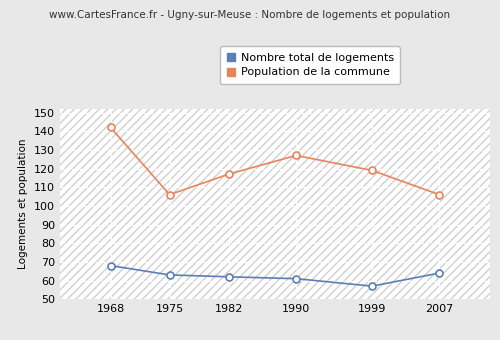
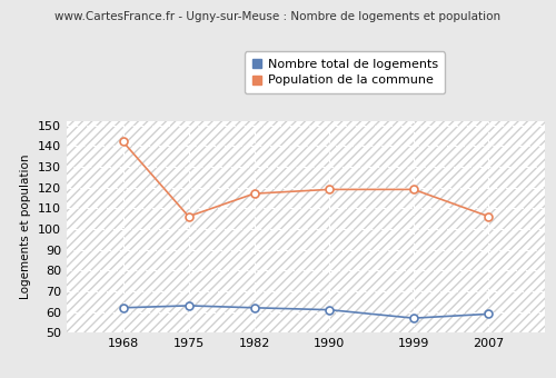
Nombre total de logements/1968: 68 -> 62
Population de la commune/1990: 127 -> 119
Nombre total de logements/2007: 64 -> 59
